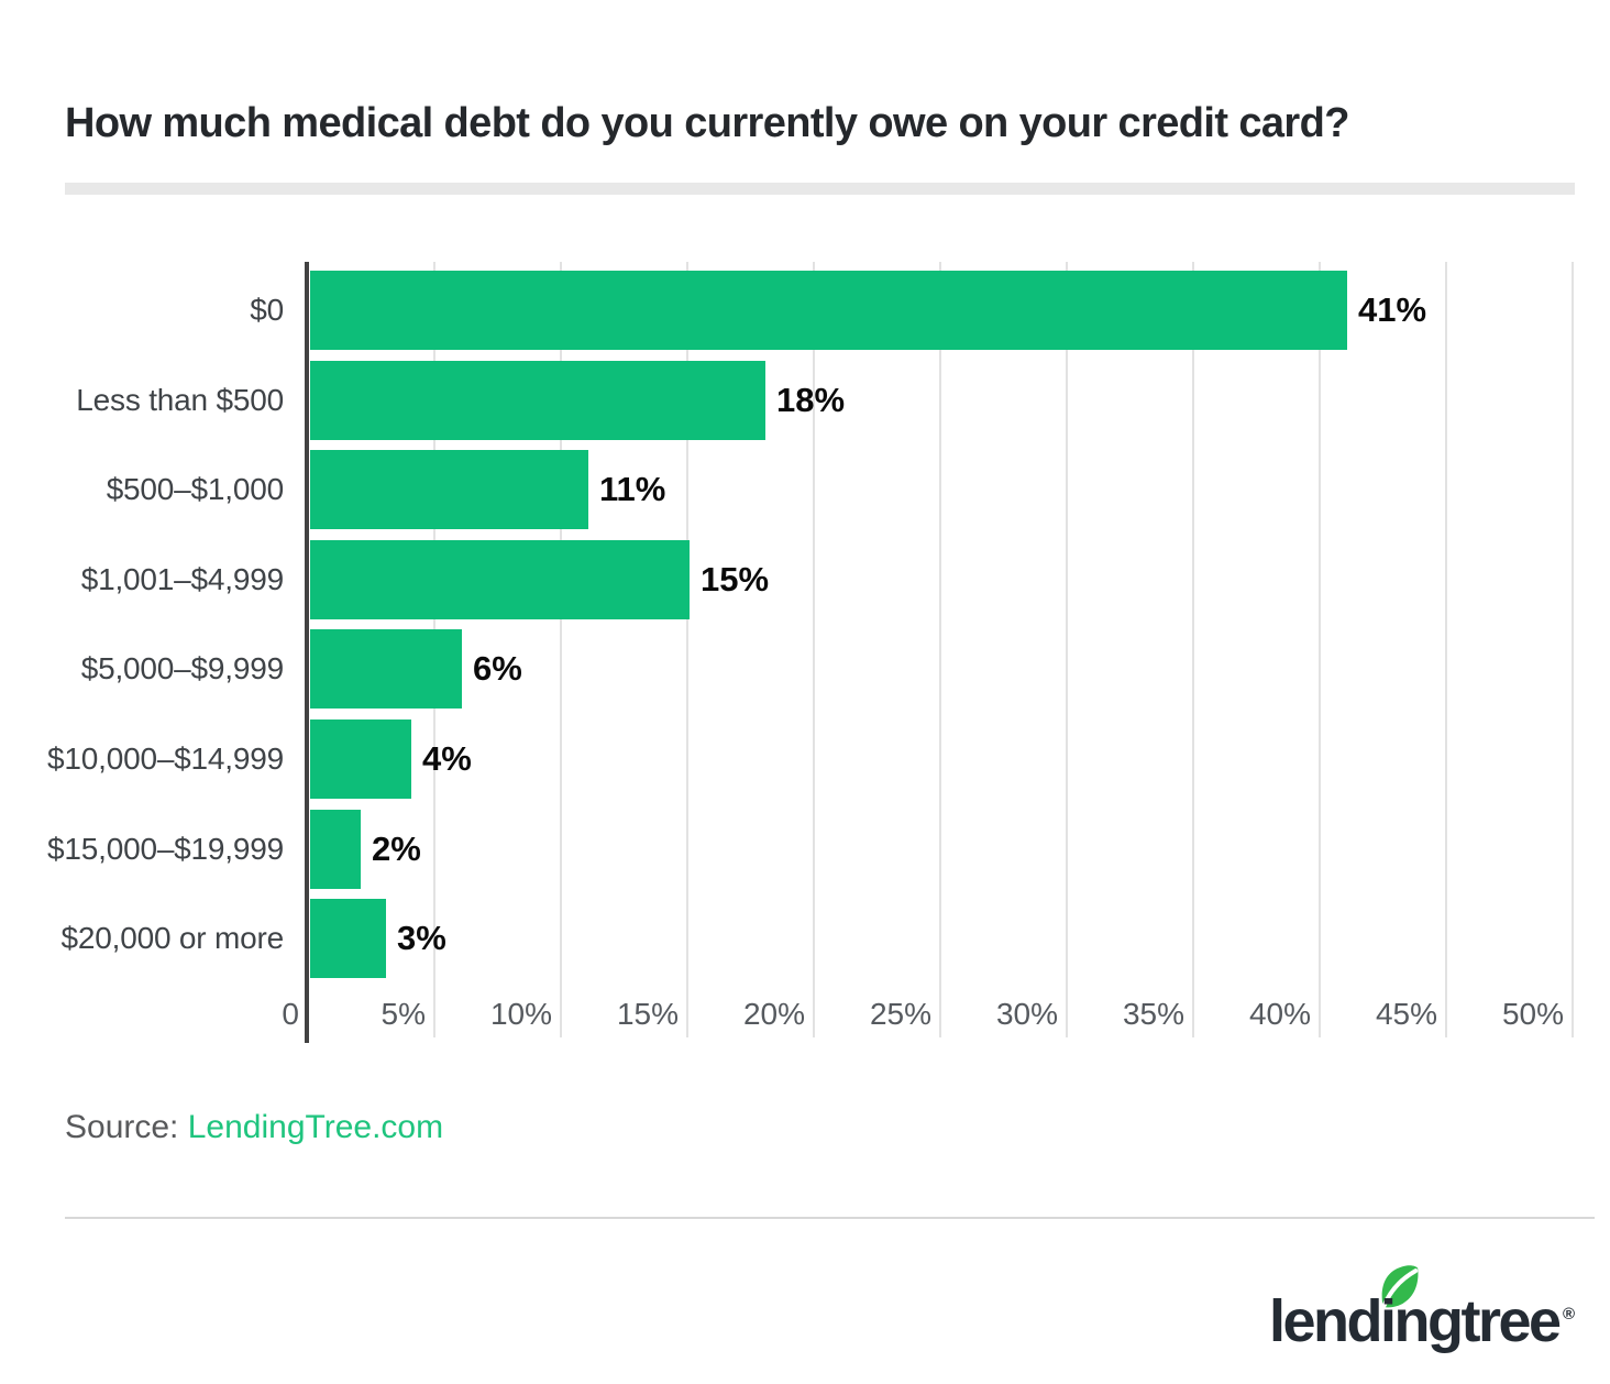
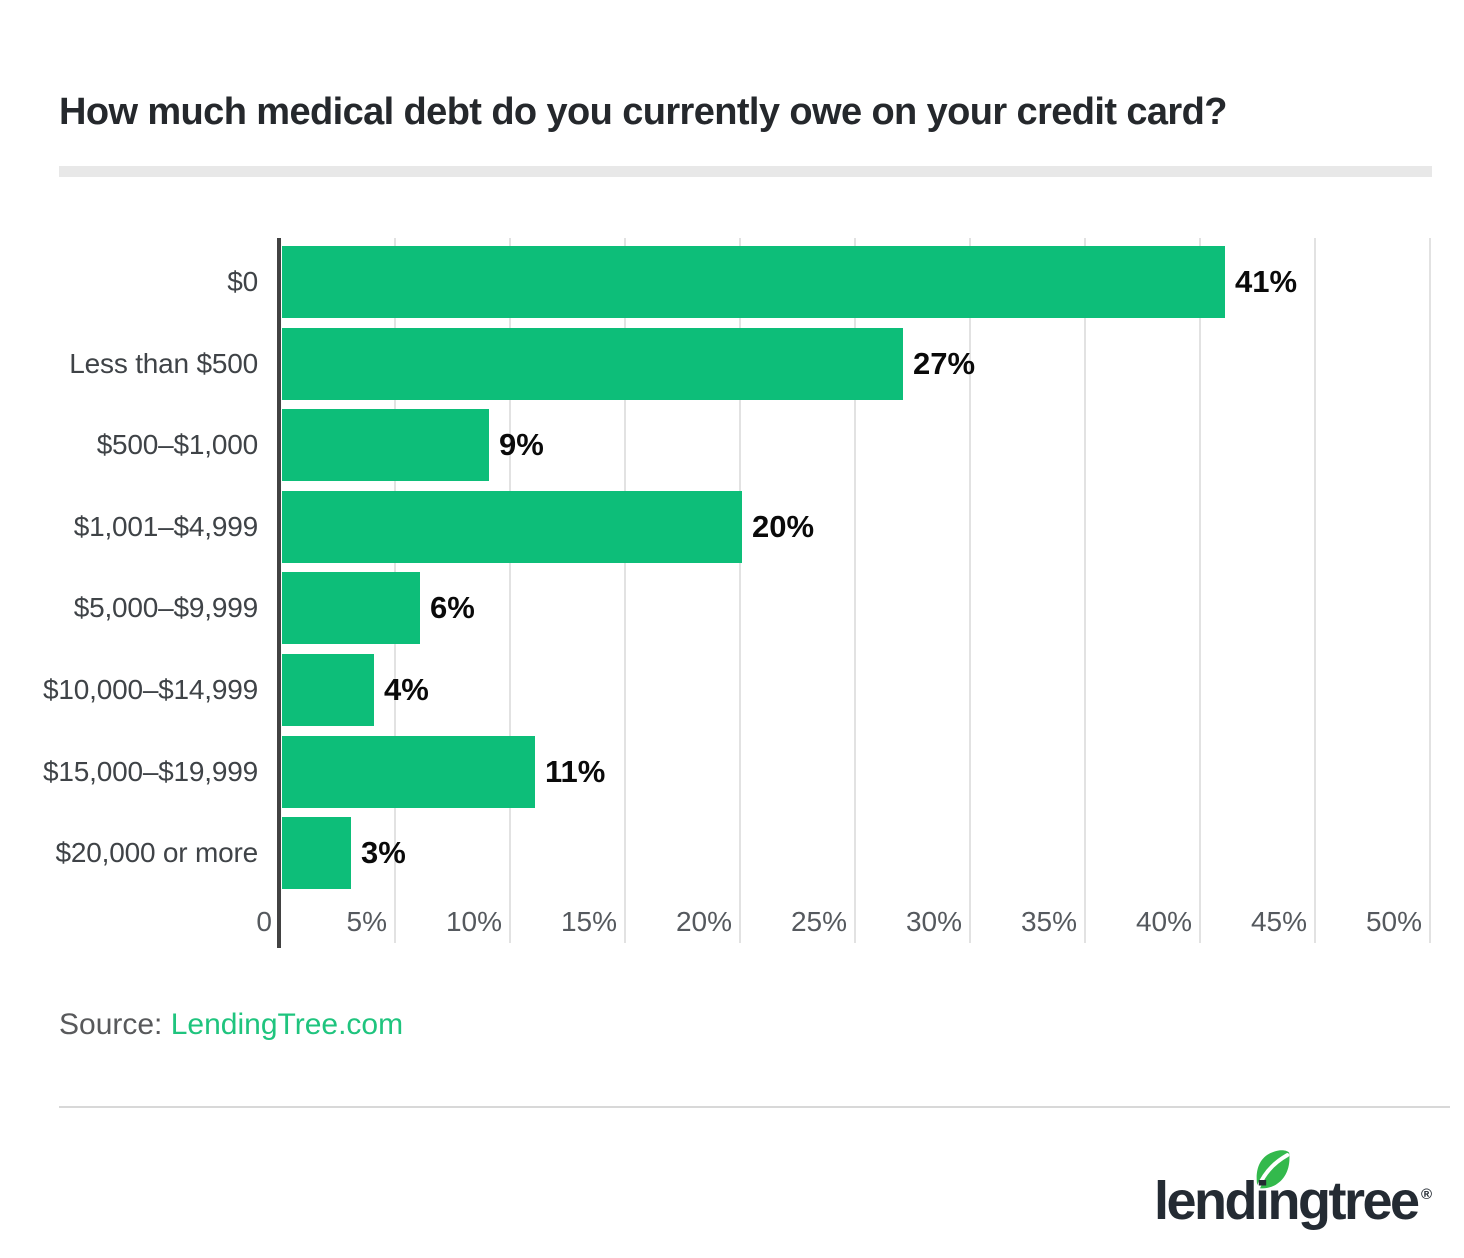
Less than $500: 18% -> 27%
$500–$1,000: 11% -> 9%
$1,001–$4,999: 15% -> 20%
$15,000–$19,999: 2% -> 11%
